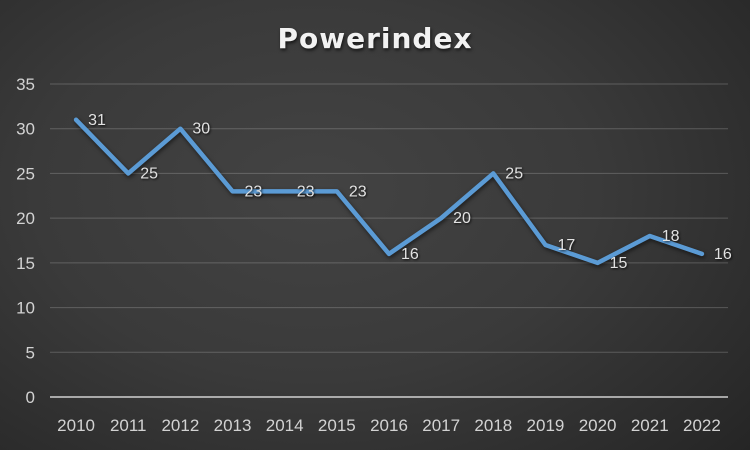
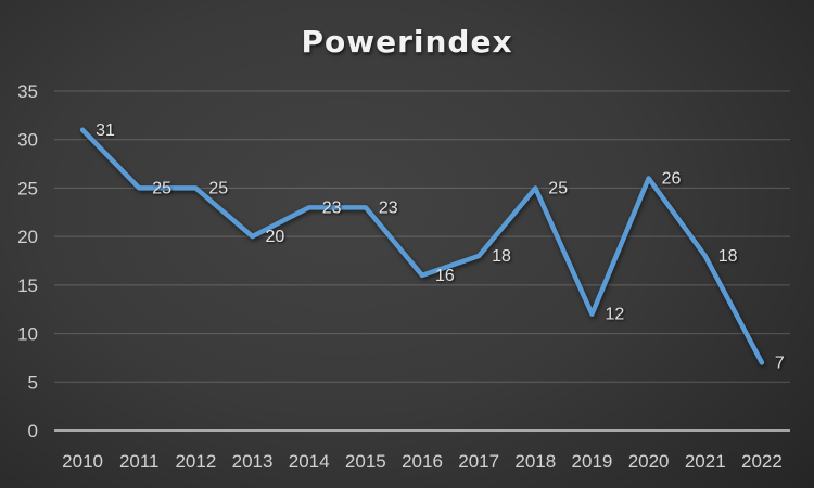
2012: 30 -> 25
2013: 23 -> 20
2017: 20 -> 18
2019: 17 -> 12
2020: 15 -> 26
2022: 16 -> 7
